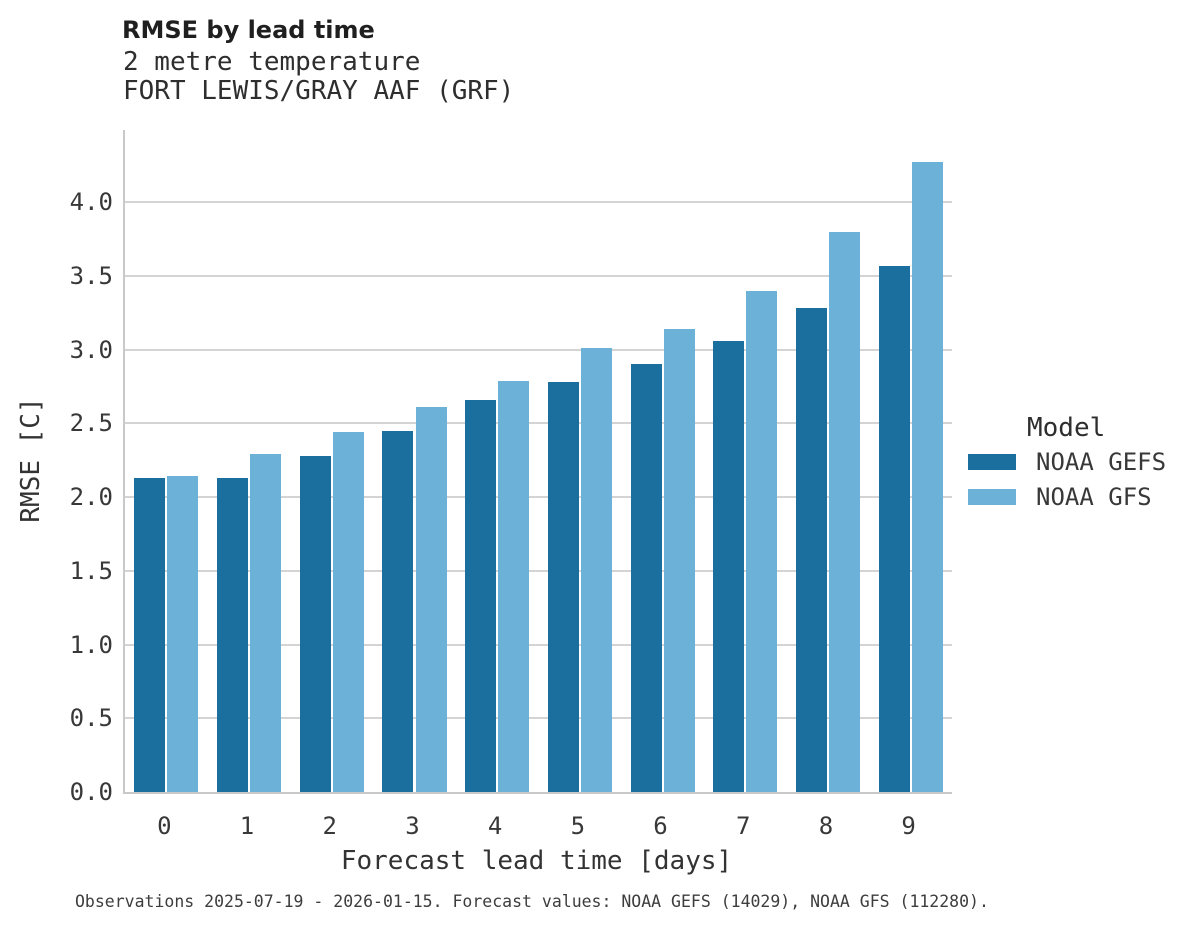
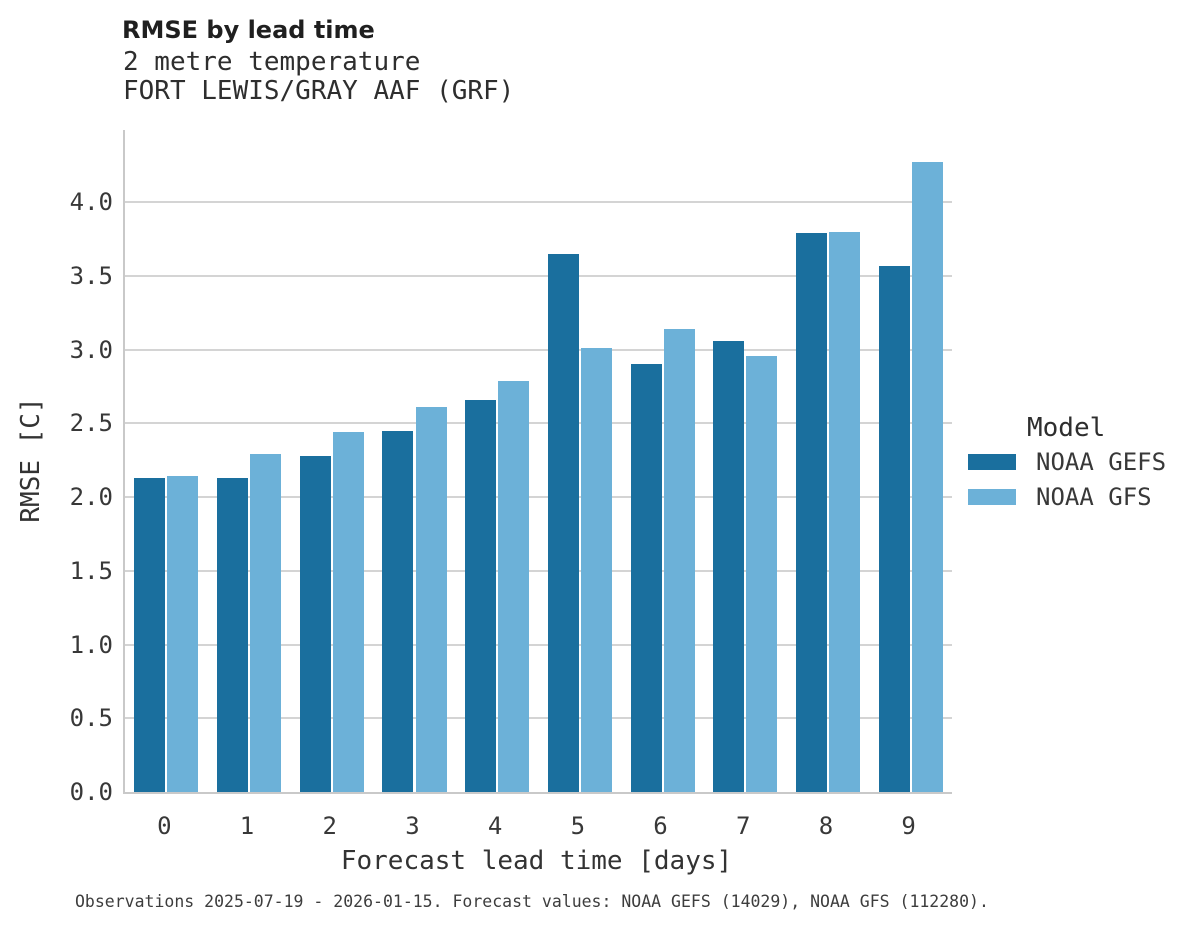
NOAA GEFS/5: 2.78 -> 3.65
NOAA GFS/7: 3.40 -> 2.96
NOAA GEFS/8: 3.28 -> 3.79
